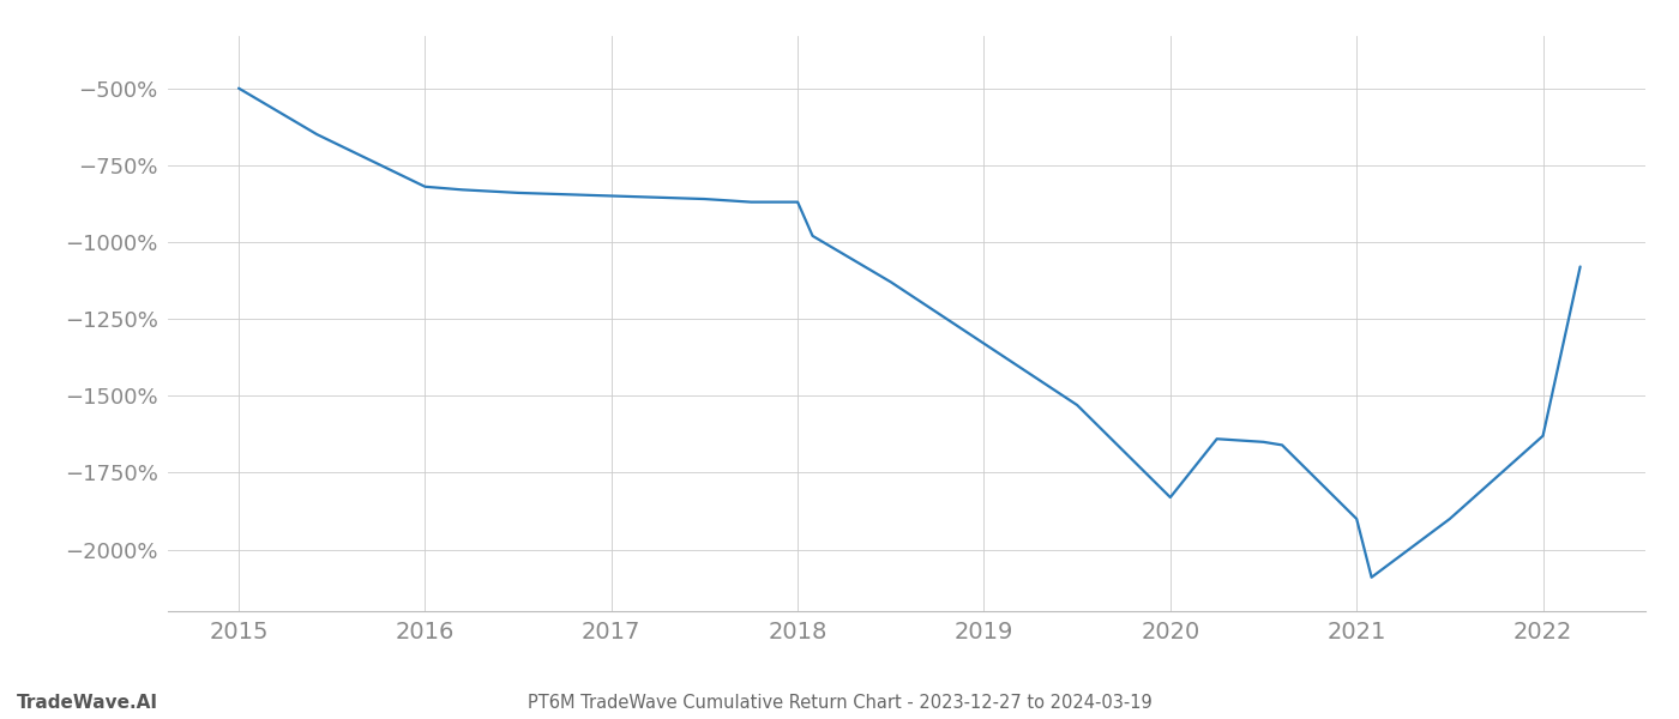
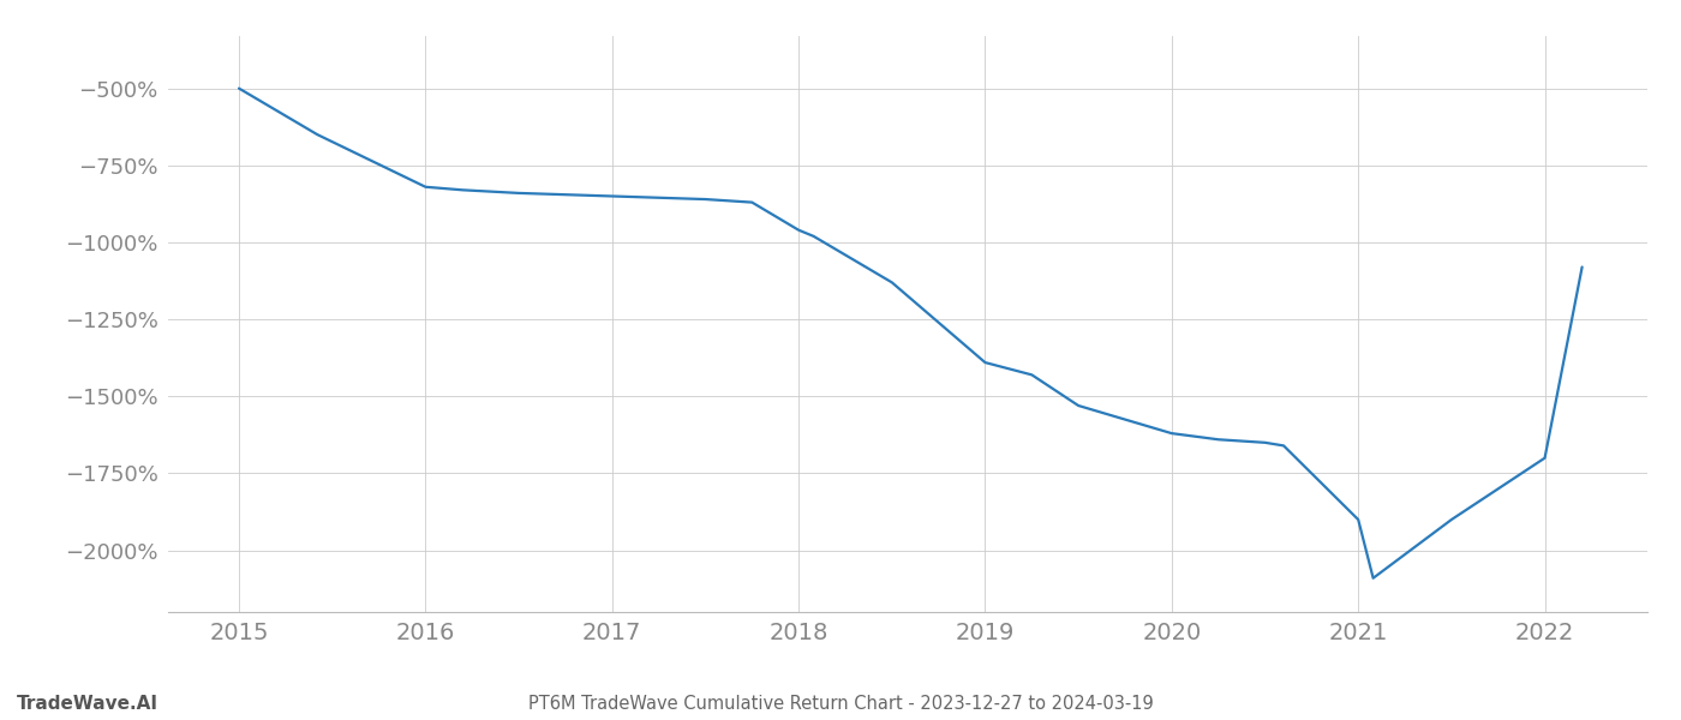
2018: -870% -> -960%
2019: -1330% -> -1390%
2020: -1830% -> -1620%
2022: -1630% -> -1700%
